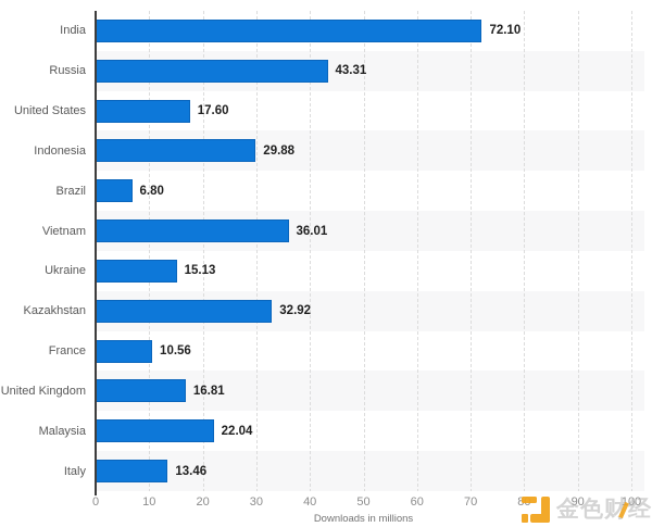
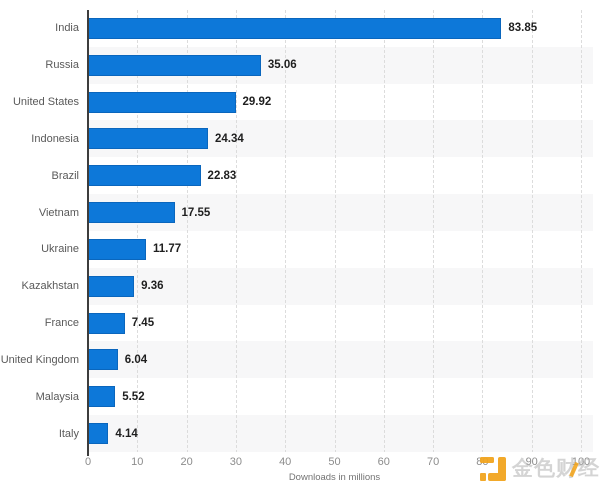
India: 72.10 -> 83.85
Russia: 43.31 -> 35.06
United States: 17.60 -> 29.92
Indonesia: 29.88 -> 24.34
Brazil: 6.80 -> 22.83
Vietnam: 36.01 -> 17.55
Ukraine: 15.13 -> 11.77
Kazakhstan: 32.92 -> 9.36
France: 10.56 -> 7.45
United Kingdom: 16.81 -> 6.04
Malaysia: 22.04 -> 5.52
Italy: 13.46 -> 4.14
